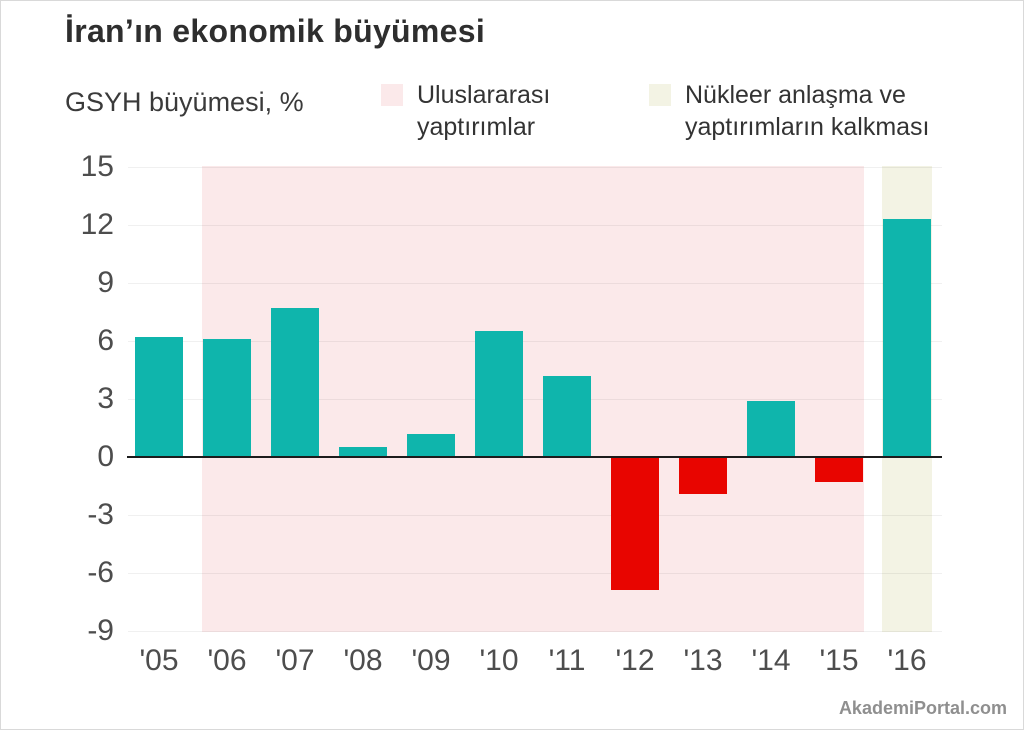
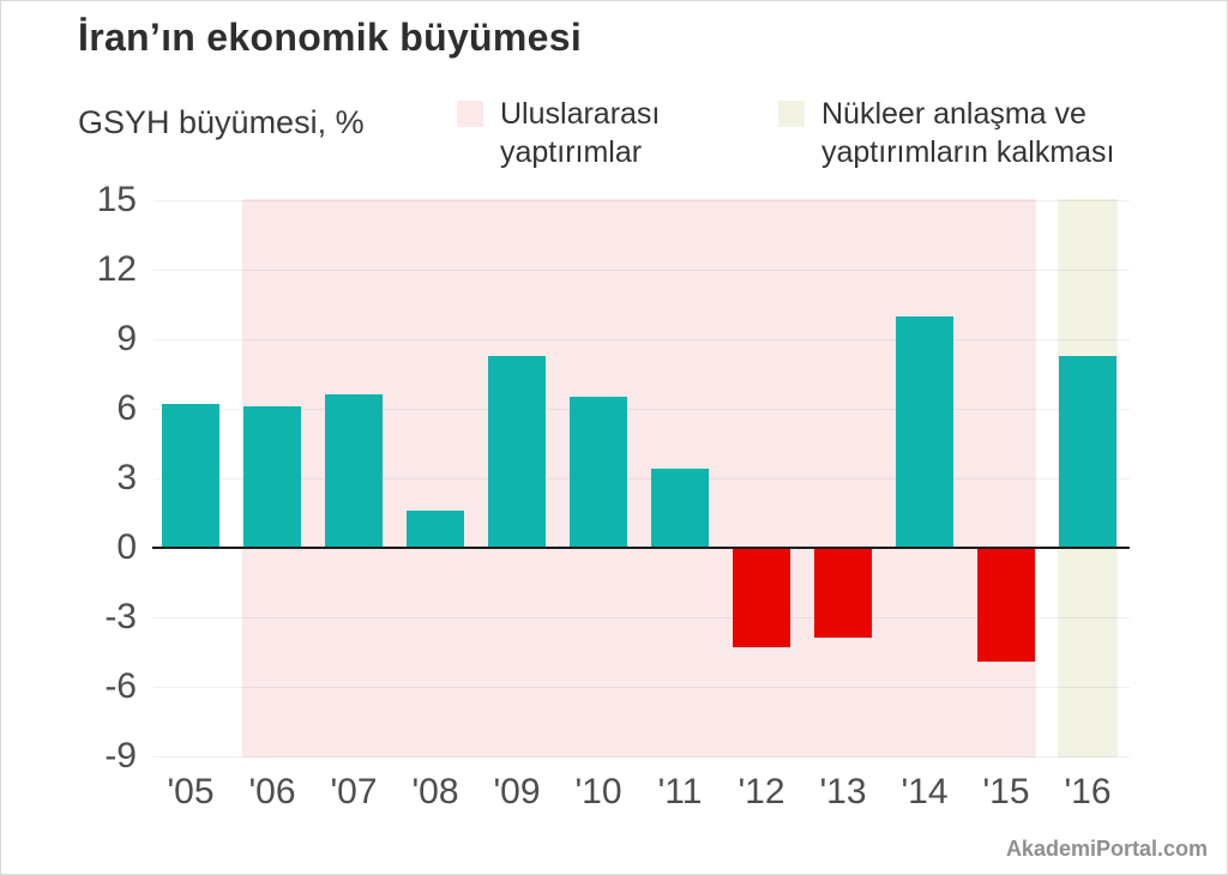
'07: 7.7 -> 6.6
'08: 0.5 -> 1.6
'09: 1.2 -> 8.3
'11: 4.2 -> 3.4
'12: -6.9 -> -4.3
'13: -1.9 -> -3.9
'14: 2.9 -> 10.0
'15: -1.3 -> -4.9
'16: 12.3 -> 8.3
